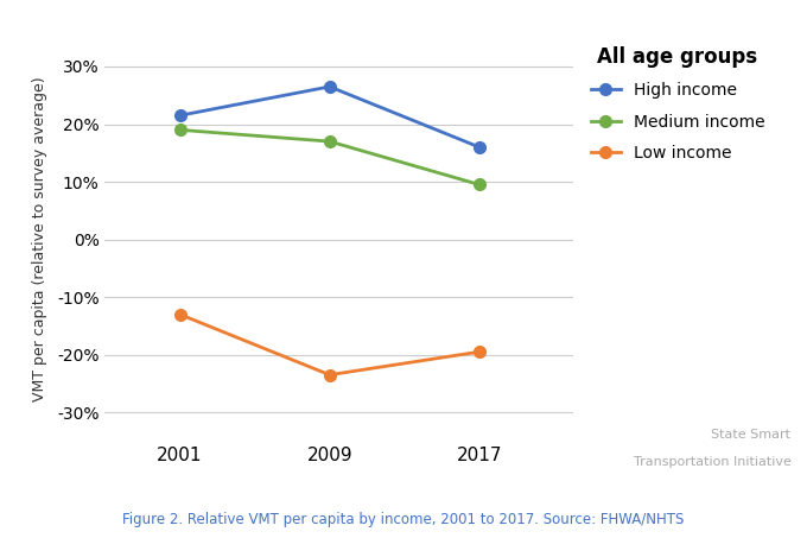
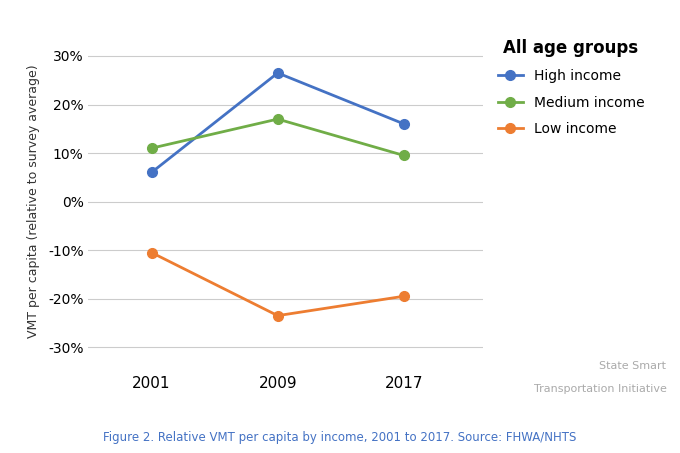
High income/2001: 21.5% -> 6.0%
Medium income/2001: 19.0% -> 11.0%
Low income/2001: -13.0% -> -10.5%
